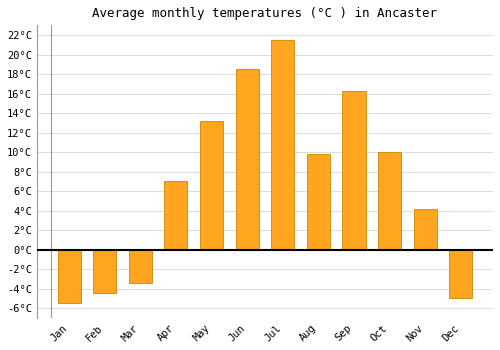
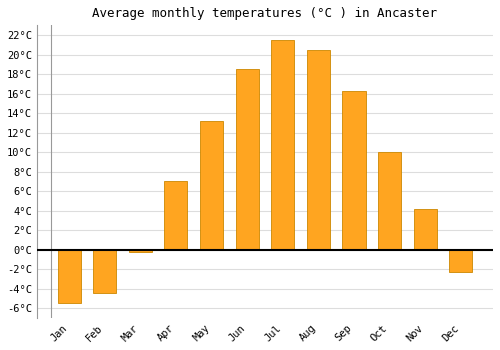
Mar: -3.4°C -> -0.2°C
Aug: 9.8°C -> 20.5°C
Dec: -5.0°C -> -2.3°C
